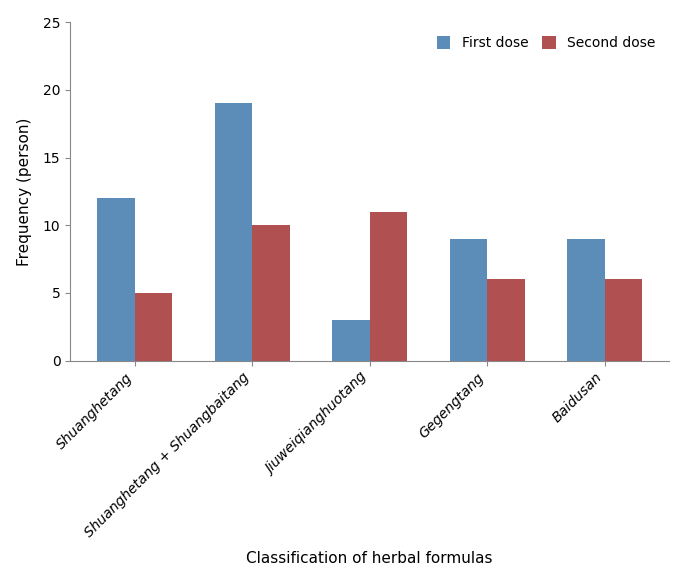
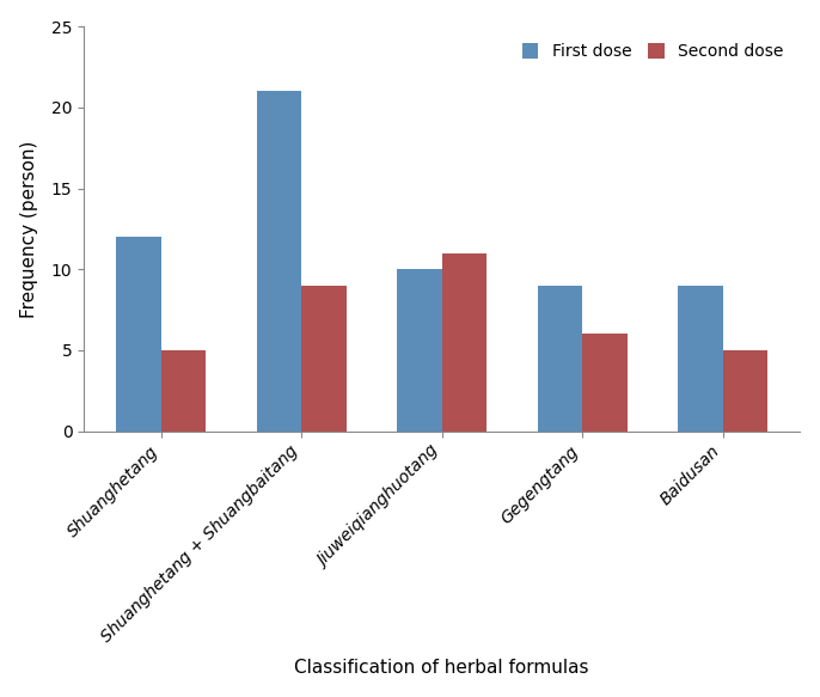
First dose/Shuanghetang + Shuangbaitang: 19 -> 21
Second dose/Shuanghetang + Shuangbaitang: 10 -> 9
First dose/Jiuweiqianghuotang: 3 -> 10
Second dose/Baidusan: 6 -> 5
